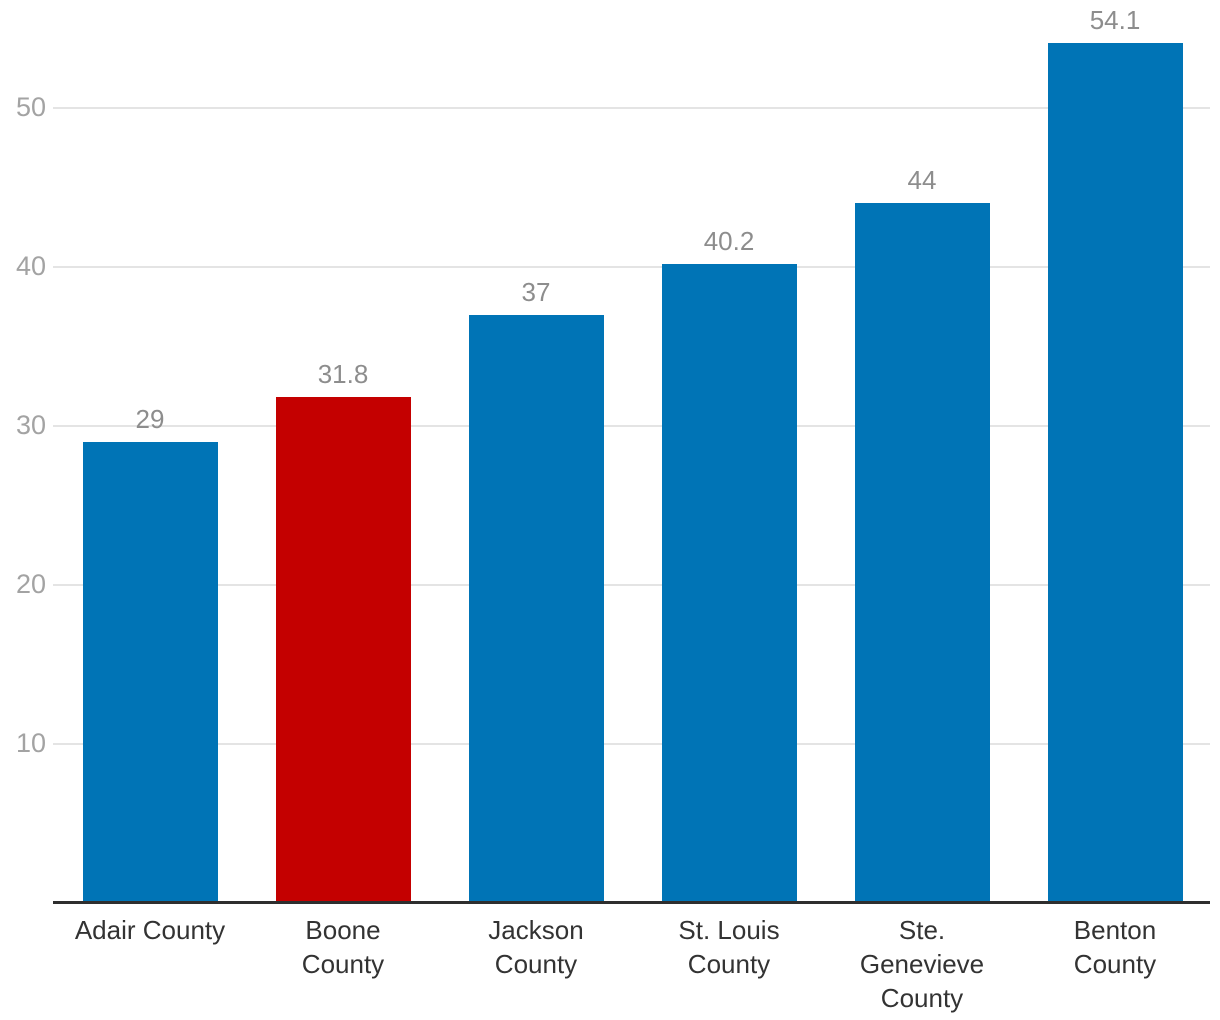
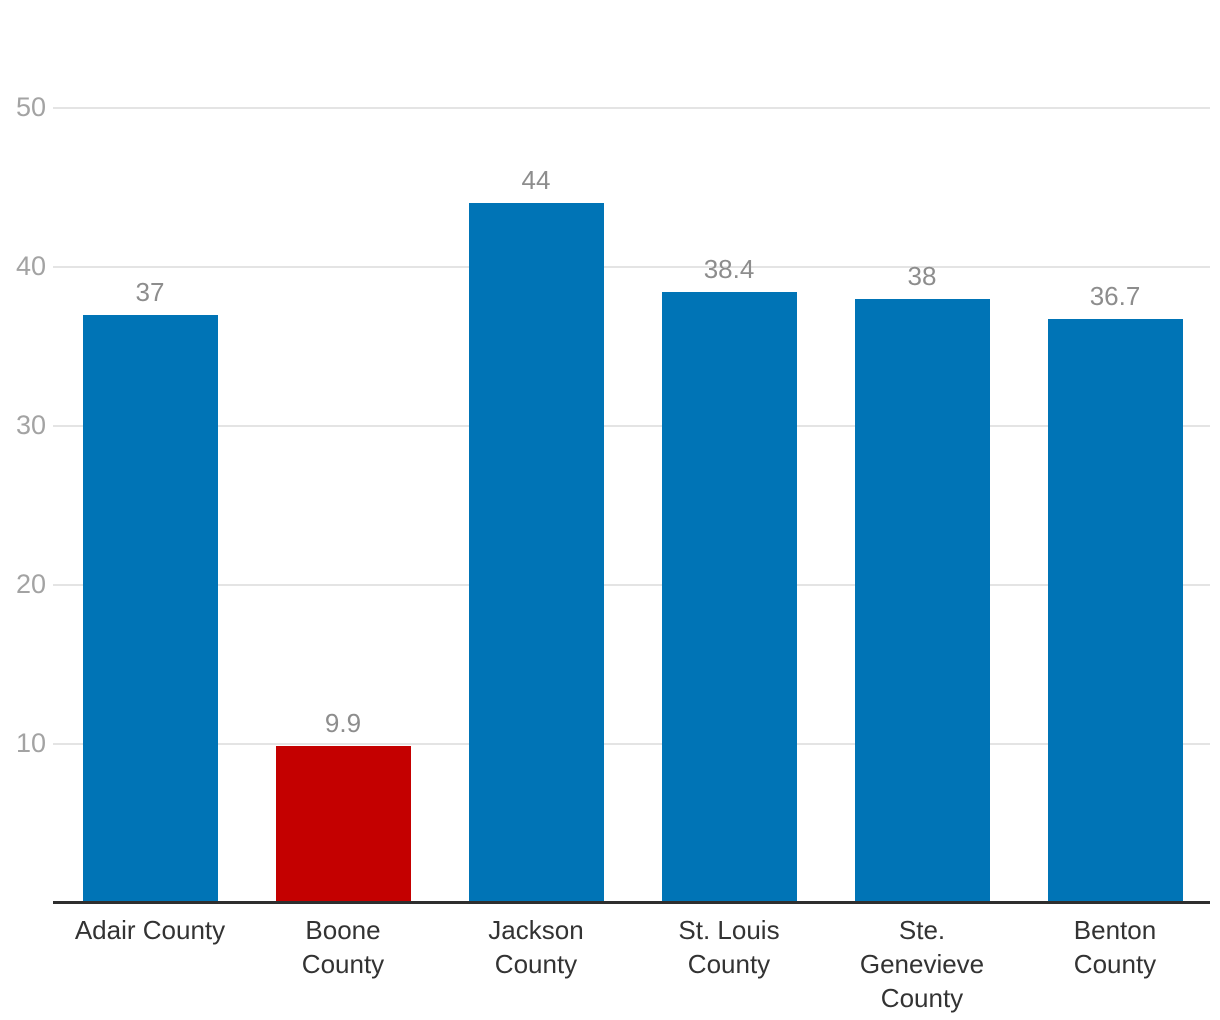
Adair County: 29 -> 37
Boone County: 31.8 -> 9.9
Jackson County: 37 -> 44
St. Louis County: 40.2 -> 38.4
Ste. Genevieve County: 44 -> 38
Benton County: 54.1 -> 36.7
